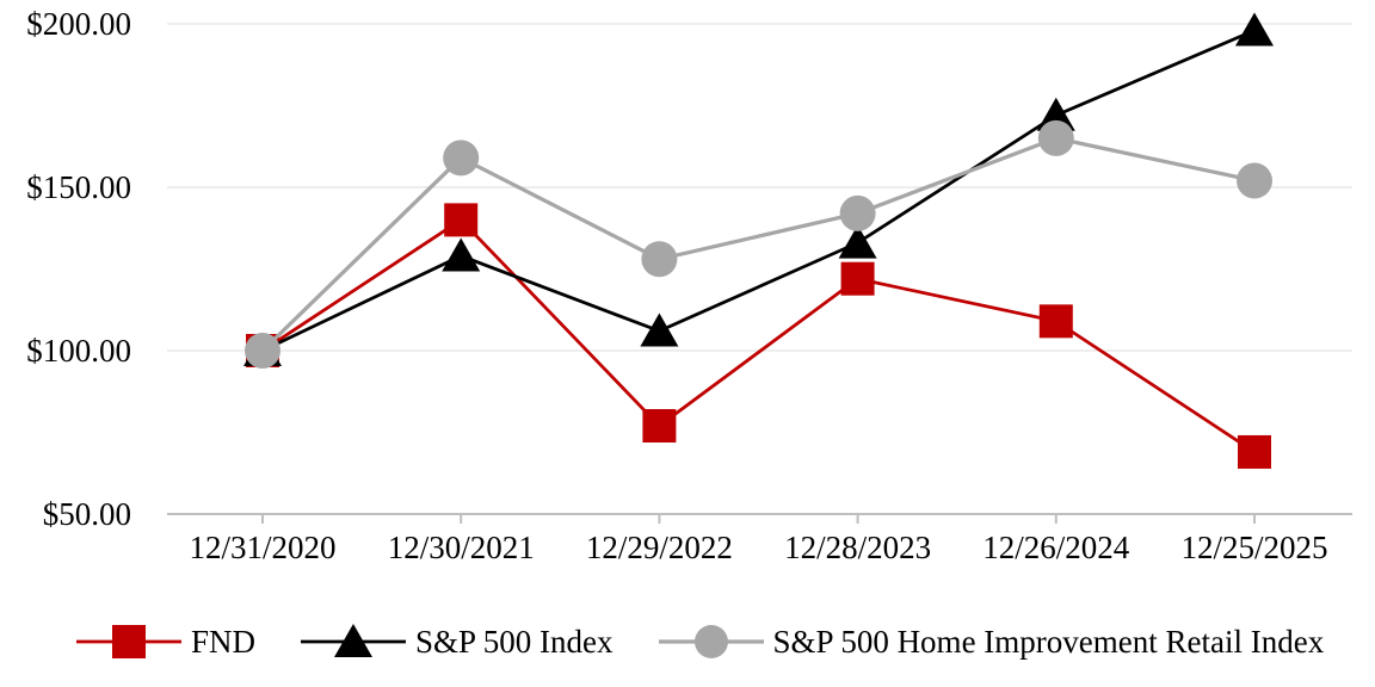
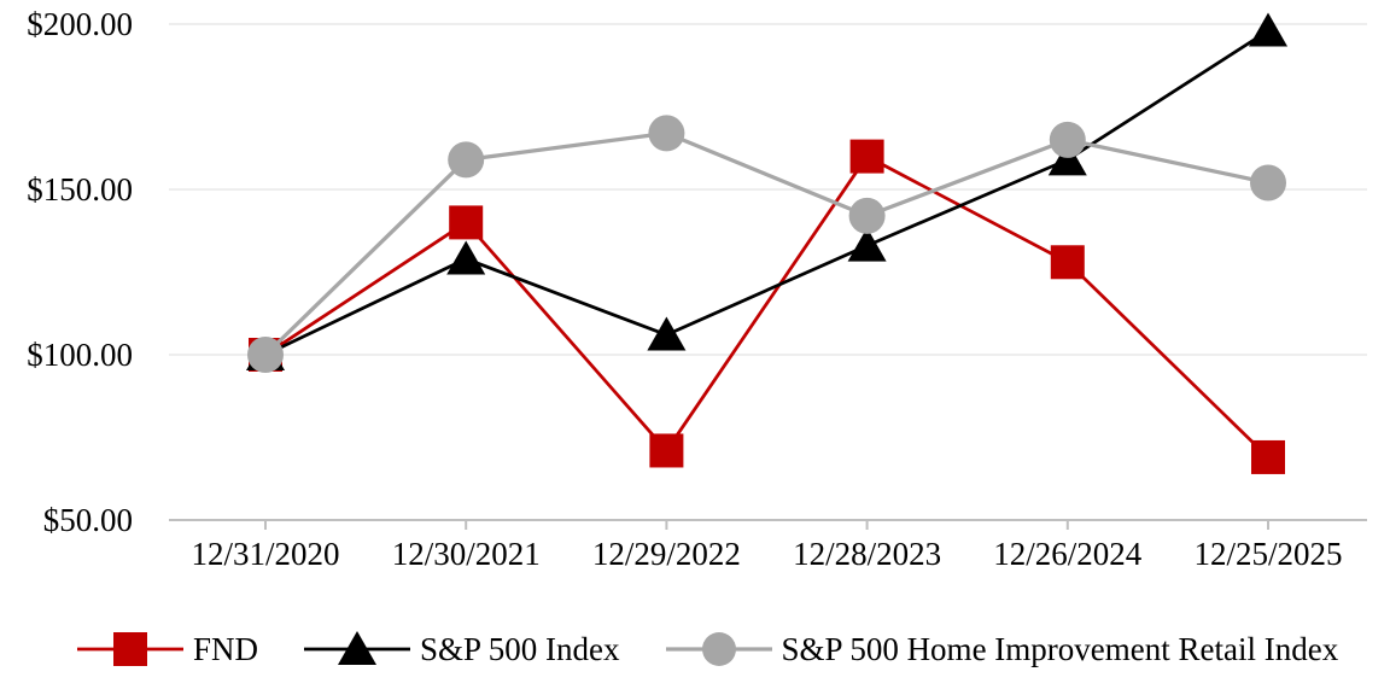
FND/12/29/2022: $77 -> $71
S&P 500 Home Improvement Retail Index/12/29/2022: $128 -> $167
FND/12/28/2023: $122 -> $160
FND/12/26/2024: $109 -> $128
S&P 500 Index/12/26/2024: $172 -> $159
